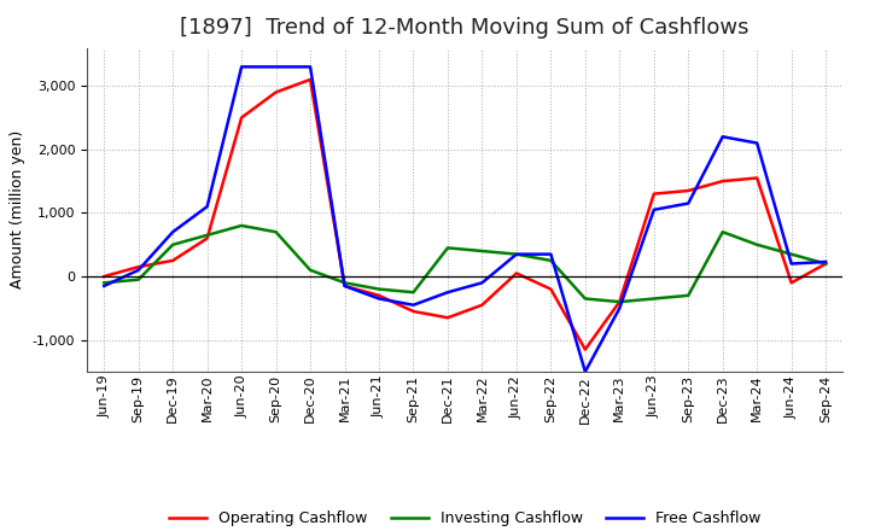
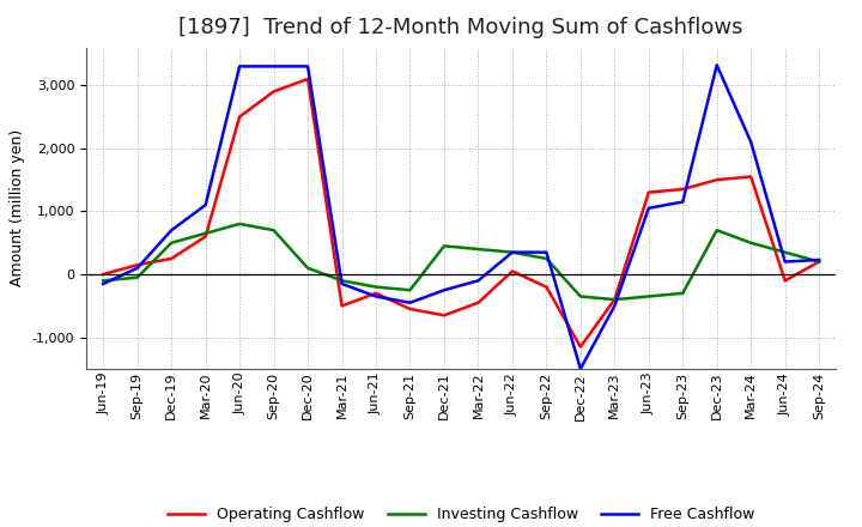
Operating Cashflow/Mar-21: -150 -> -500
Free Cashflow/Dec-23: 2,200 -> 3,320
